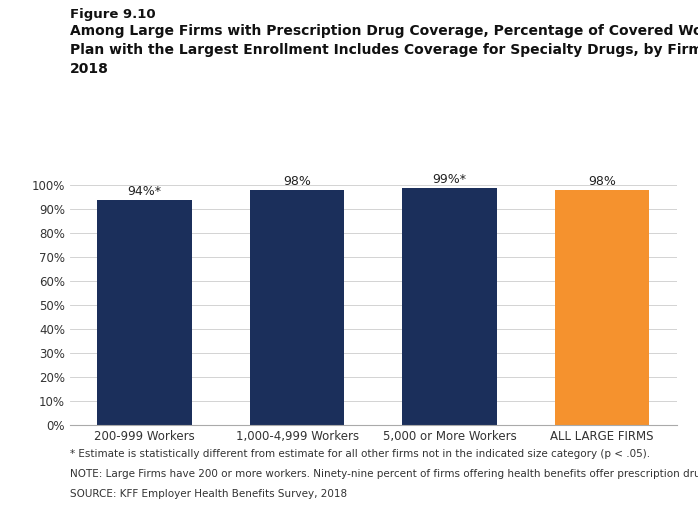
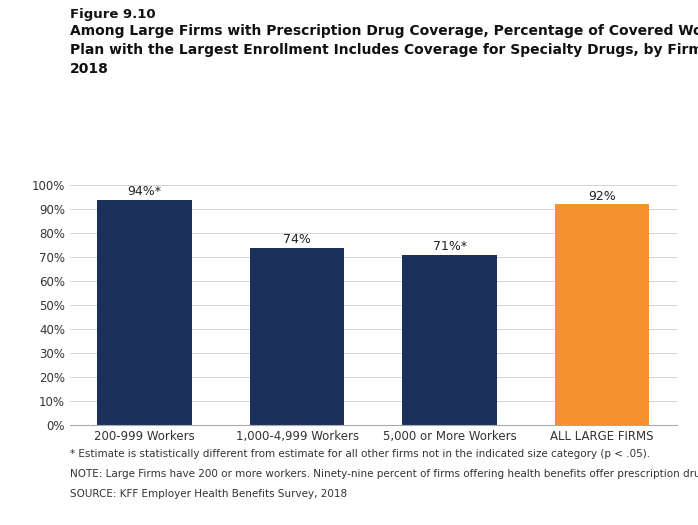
1,000-4,999 Workers: 98% -> 74%
5,000 or More Workers: 99%* -> 71%*
ALL LARGE FIRMS: 98% -> 92%
